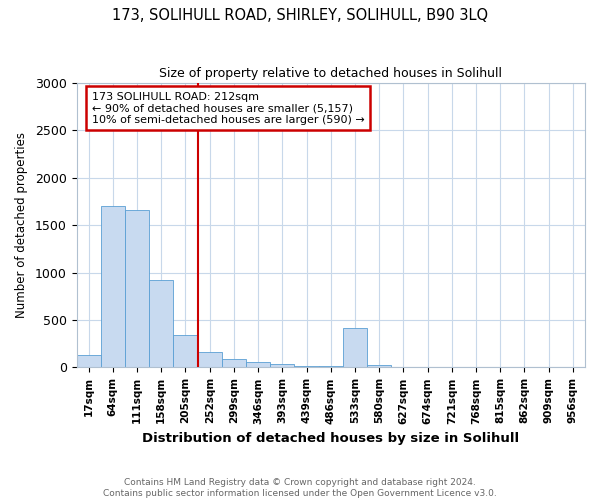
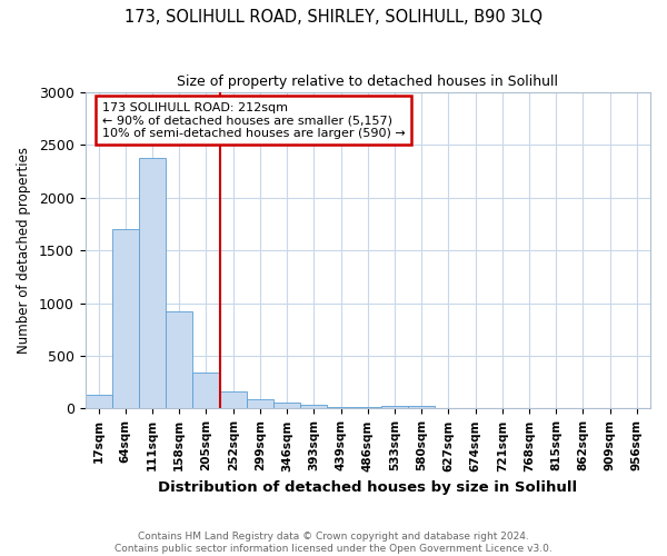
111sqm: 1660 -> 2380
533sqm: 420 -> 30
